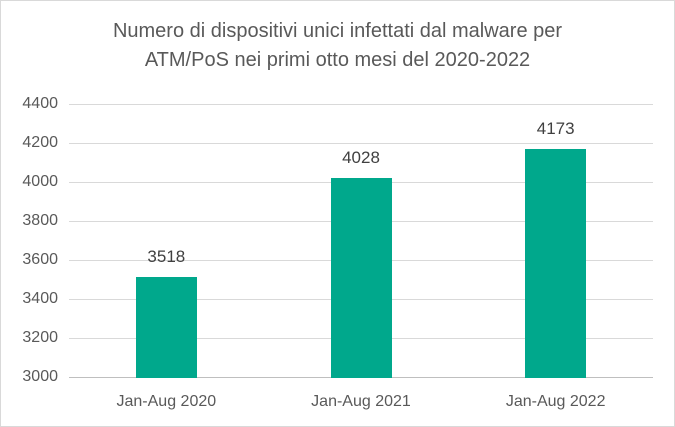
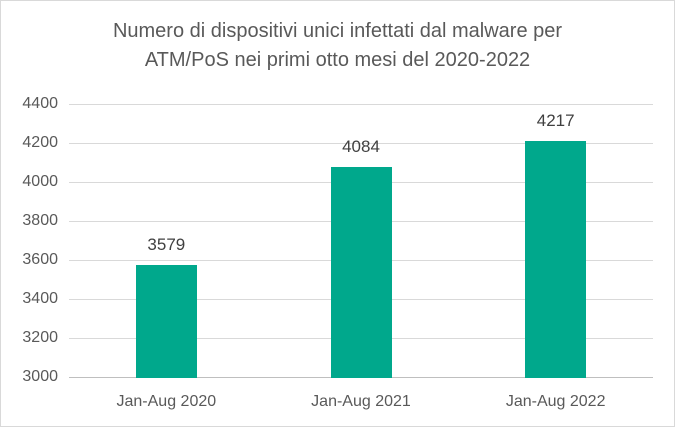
Jan-Aug 2020: 3518 -> 3579
Jan-Aug 2021: 4028 -> 4084
Jan-Aug 2022: 4173 -> 4217
